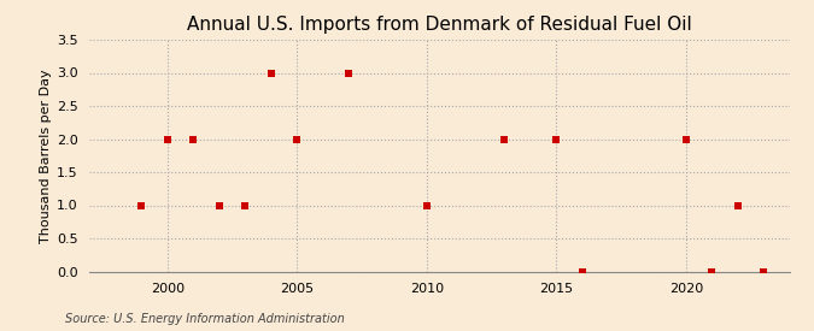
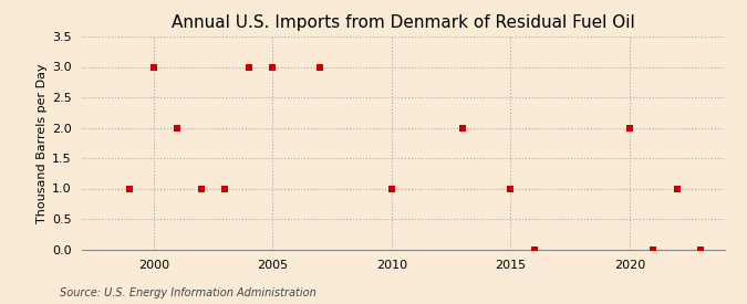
2000: 2 -> 3
2005: 2 -> 3
2015: 2 -> 1
